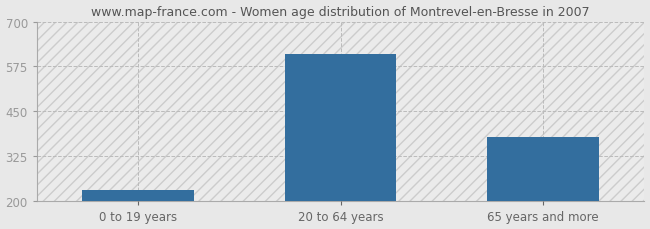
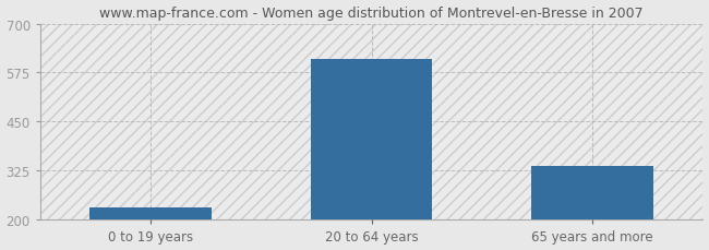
65 years and more: 380 -> 338
